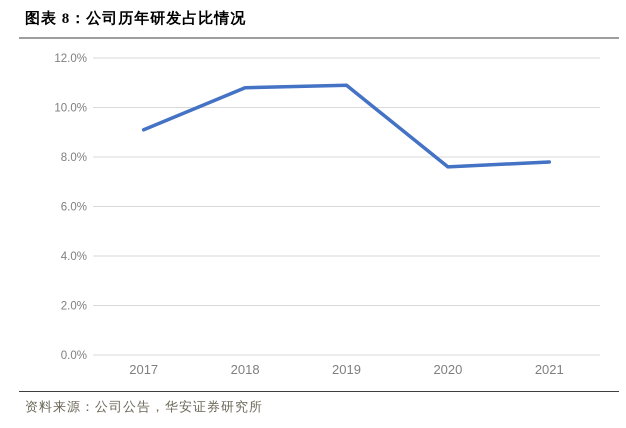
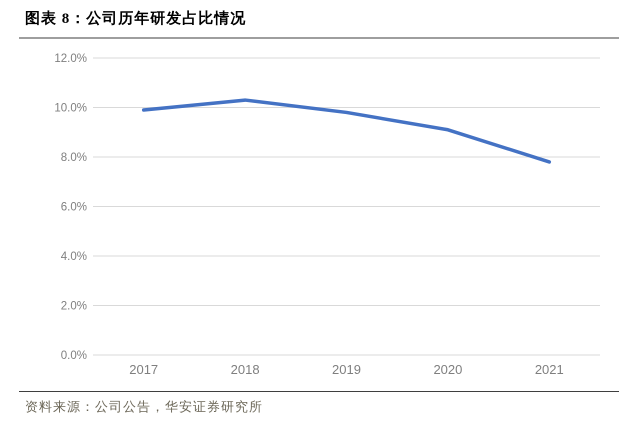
2017: 9.1% -> 9.9%
2018: 10.8% -> 10.3%
2019: 10.9% -> 9.8%
2020: 7.6% -> 9.1%
